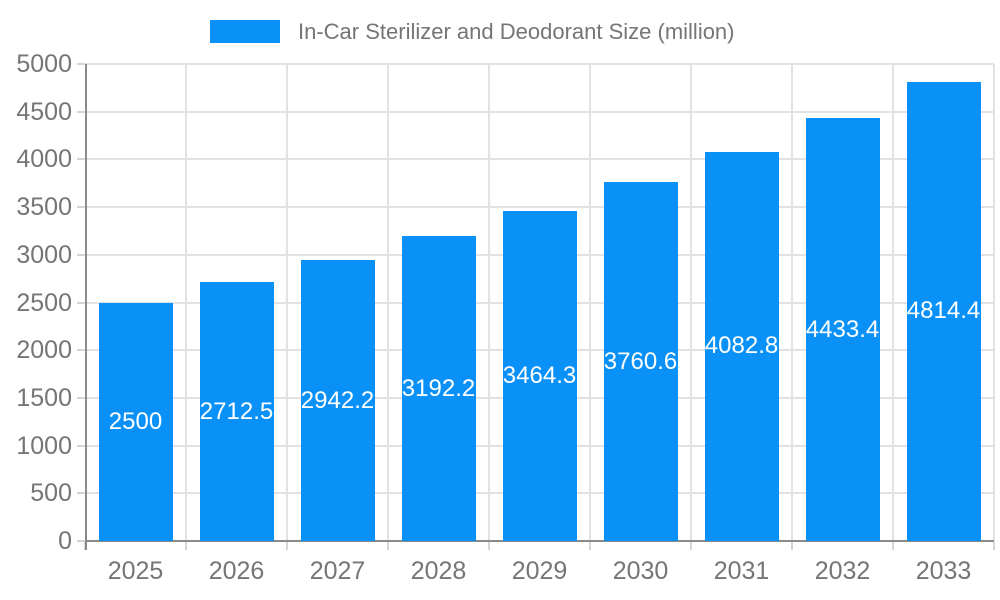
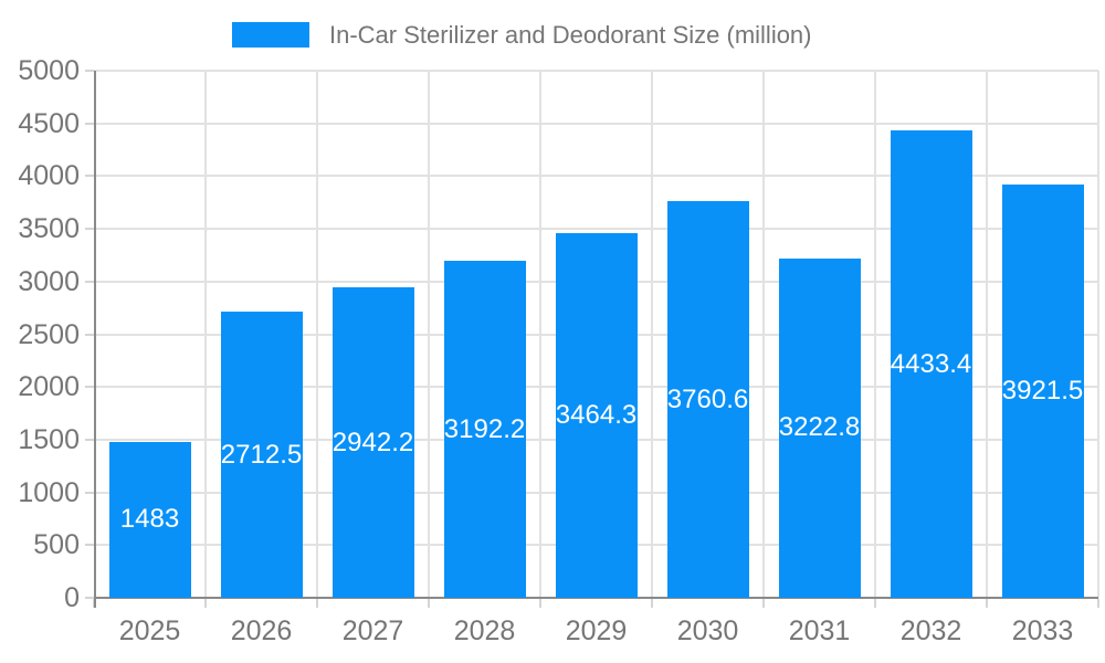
2025: 2500 -> 1483
2031: 4082.8 -> 3222.8
2033: 4814.4 -> 3921.5
